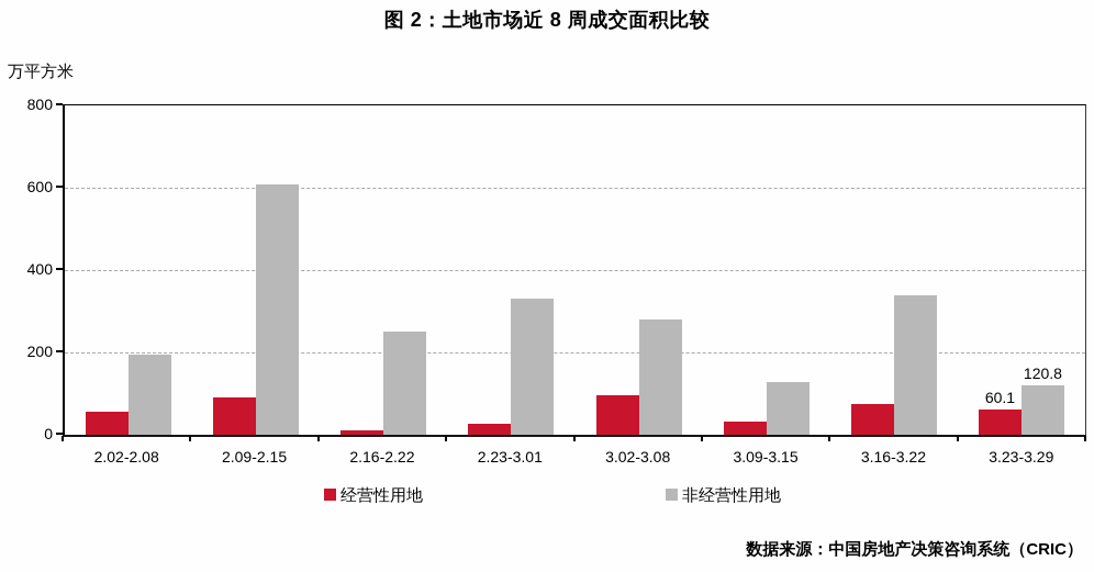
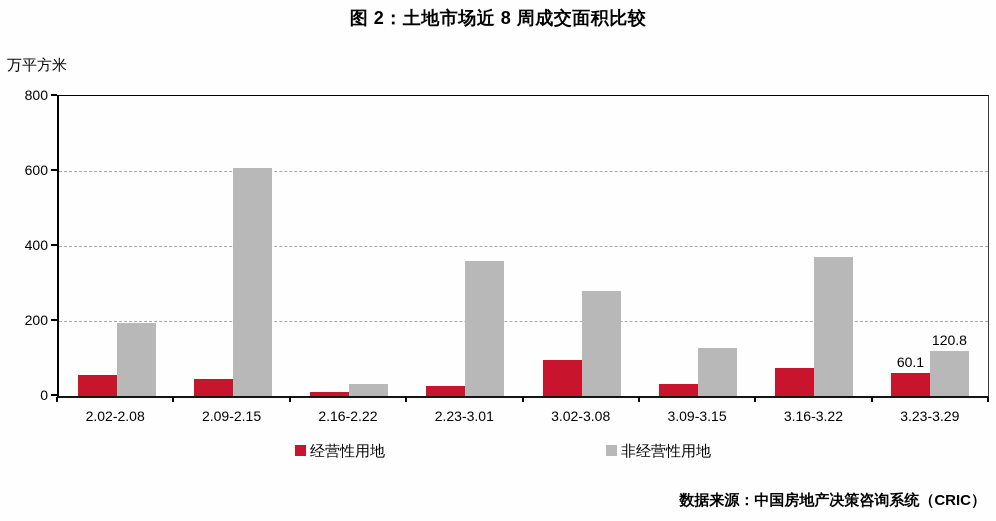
经营性用地/2.09-2.15: 90 -> 40
非经营性用地/2.16-2.22: 250 -> 30
非经营性用地/2.23-3.01: 330 -> 360
非经营性用地/3.16-3.22: 340 -> 370
